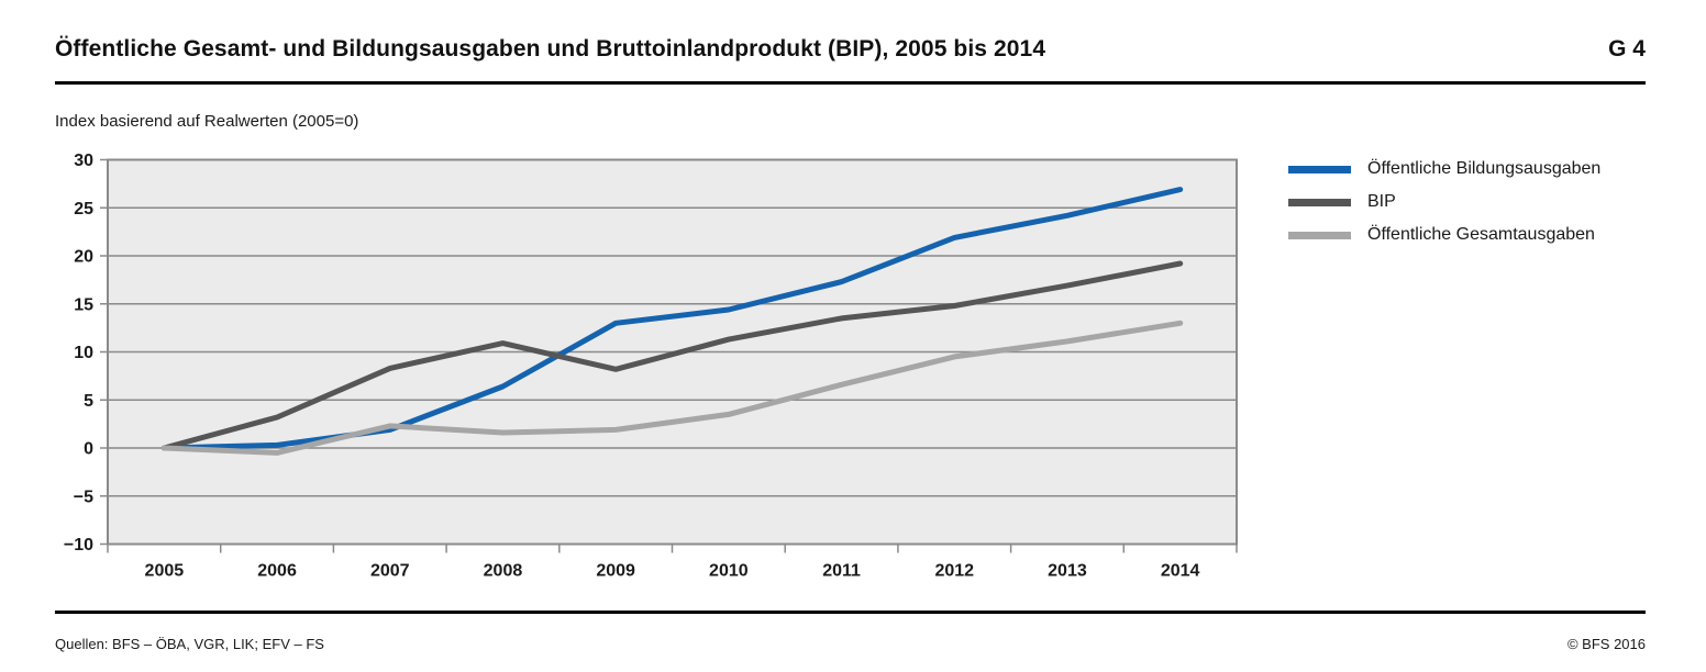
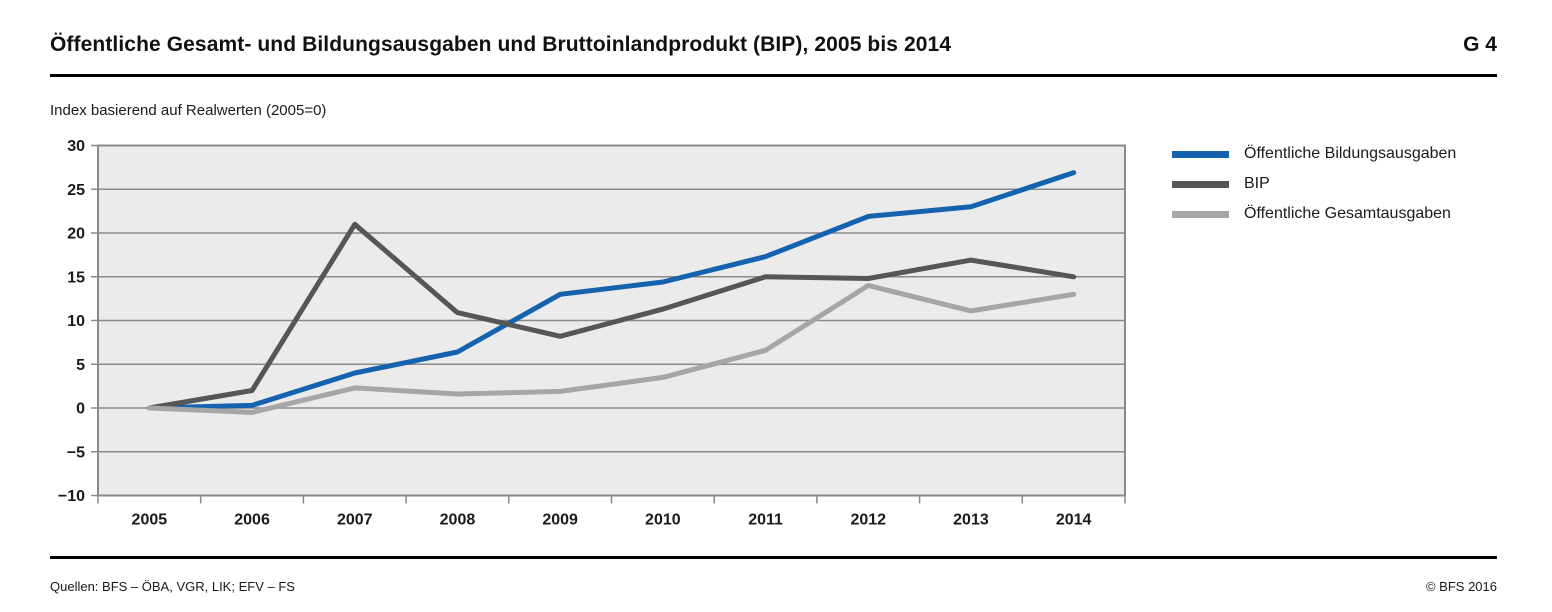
BIP/2006: 3 -> 2
Öffentliche Bildungsausgaben/2007: 2 -> 4
BIP/2007: 8 -> 21
BIP/2011: 14 -> 15
Öffentliche Gesamtausgaben/2012: 10 -> 14
Öffentliche Bildungsausgaben/2013: 24 -> 23
BIP/2014: 19 -> 15
